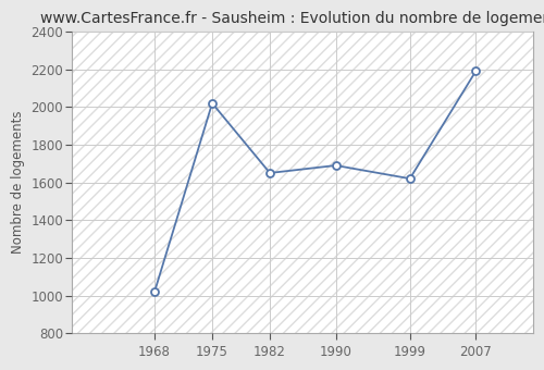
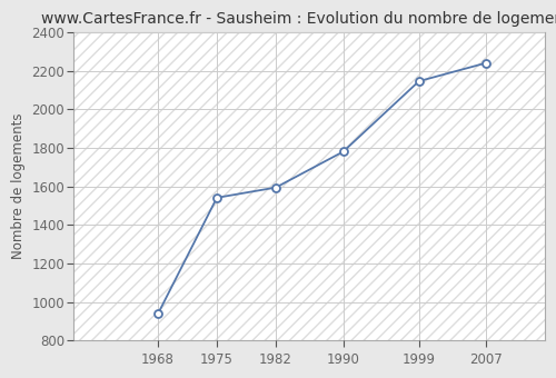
1968: 1020 -> 940
1975: 2020 -> 1540
1982: 1650 -> 1590
1990: 1690 -> 1780
1999: 1620 -> 2150
2007: 2190 -> 2240
